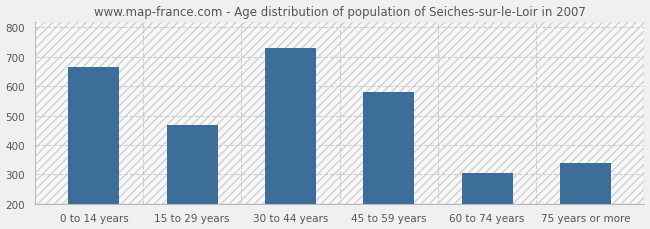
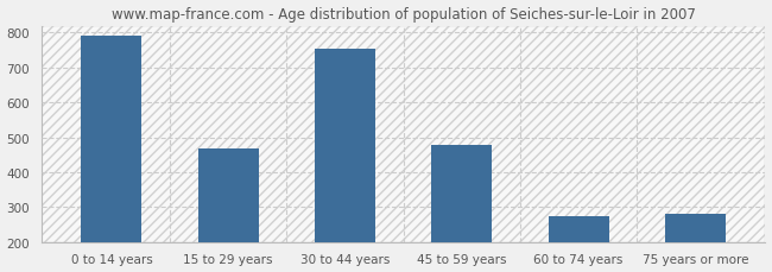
0 to 14 years: 665 -> 790
30 to 44 years: 730 -> 755
45 to 59 years: 580 -> 479
60 to 74 years: 305 -> 275
75 years or more: 340 -> 280
